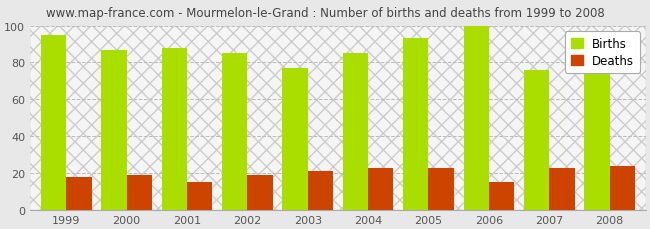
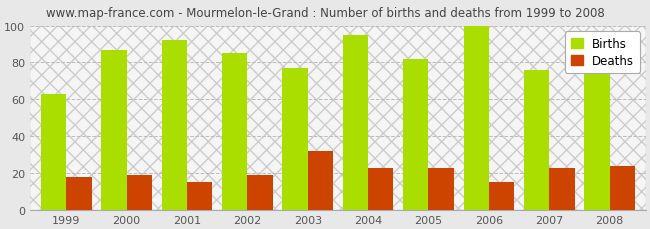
Births/1999: 95 -> 63
Births/2001: 88 -> 92
Deaths/2003: 21 -> 32
Births/2004: 85 -> 95
Births/2005: 93 -> 82
